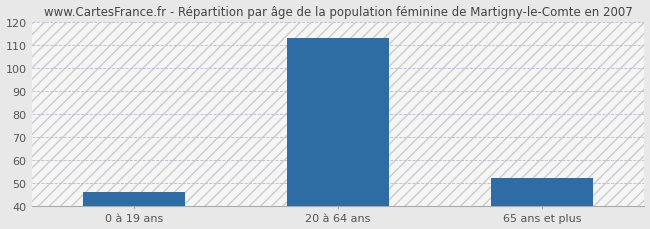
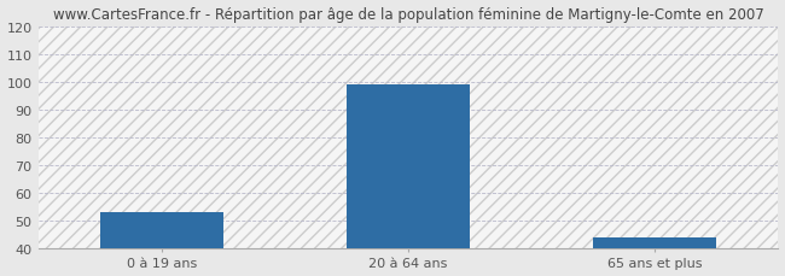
0 à 19 ans: 46 -> 53
20 à 64 ans: 113 -> 99
65 ans et plus: 52 -> 44
